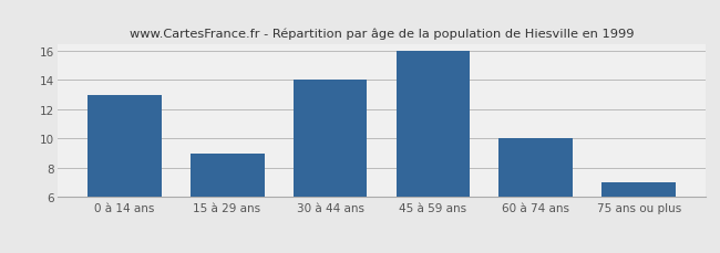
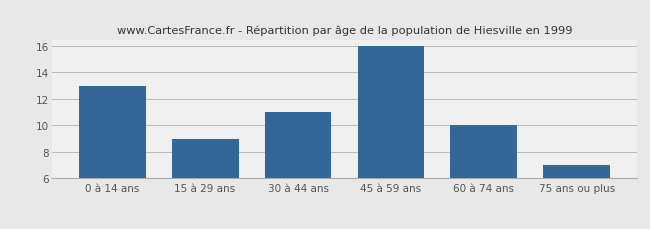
30 à 44 ans: 14 -> 11
